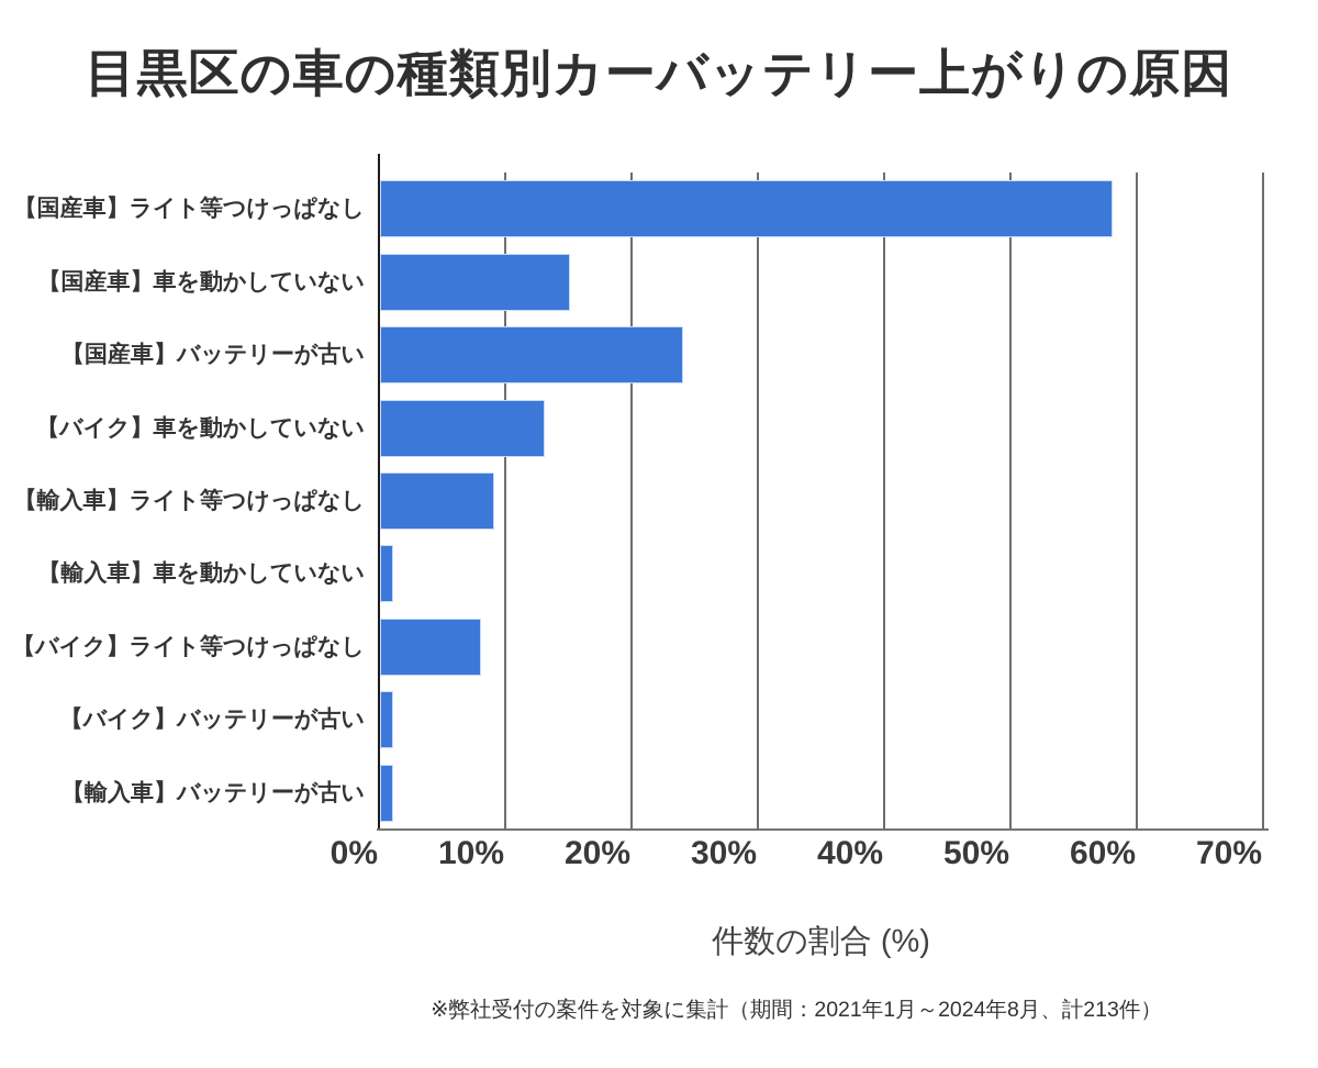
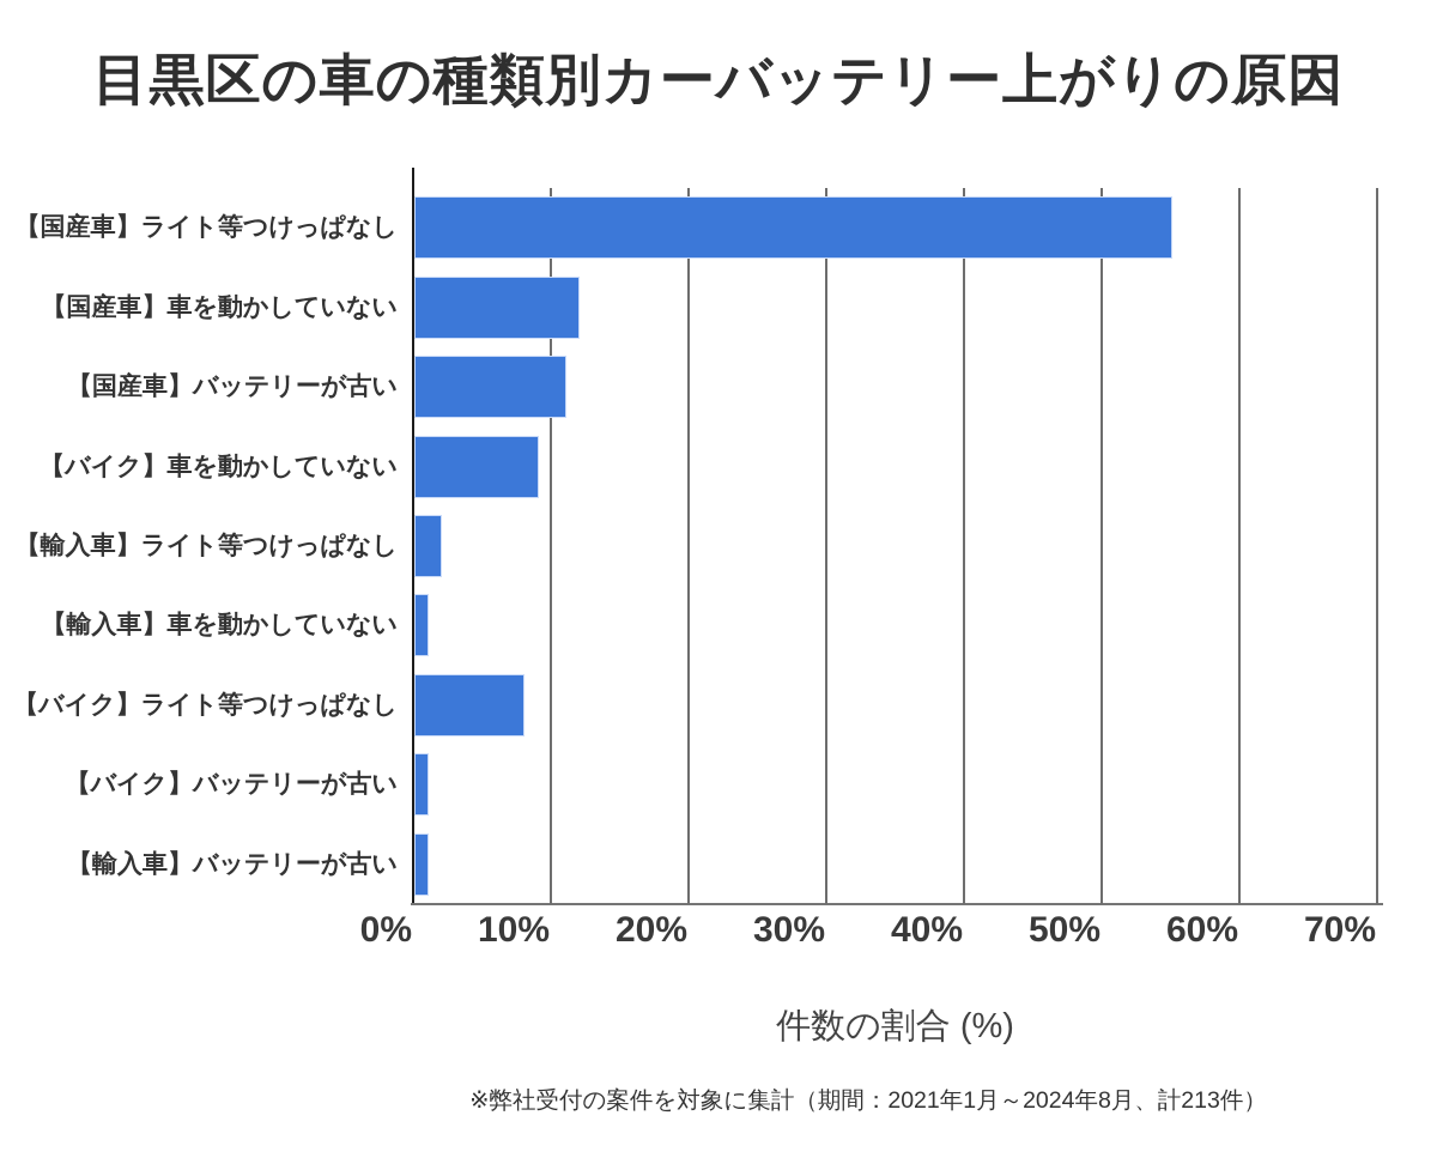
【国産車】ライト等つけっぱなし: 58% -> 55%
【国産車】車を動かしていない: 15% -> 12%
【国産車】バッテリーが古い: 24% -> 11%
【バイク】車を動かしていない: 13% -> 9%
【輸入車】ライト等つけっぱなし: 9% -> 2%
